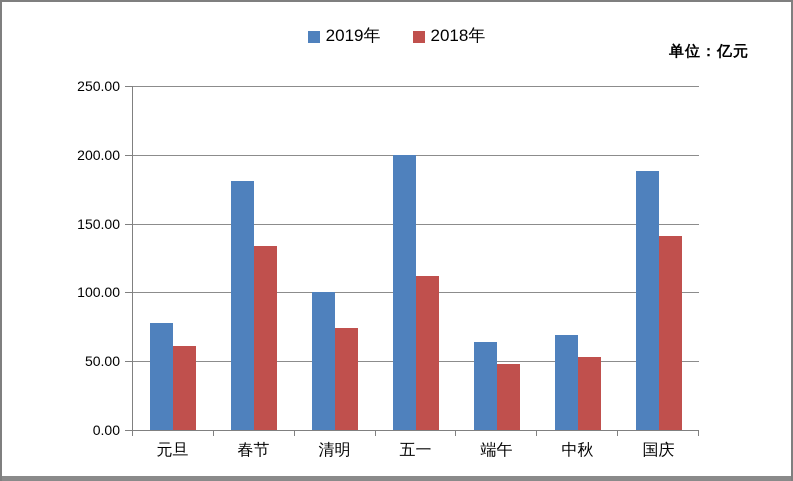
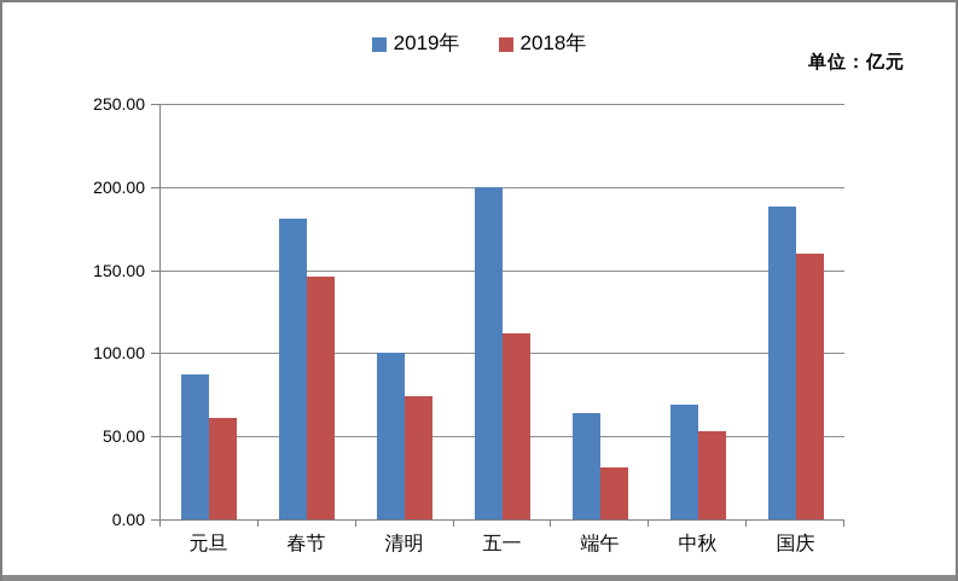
2019年/元旦: 78 -> 87
2018年/春节: 134 -> 146
2018年/端午: 48 -> 31
2018年/国庆: 141 -> 160
